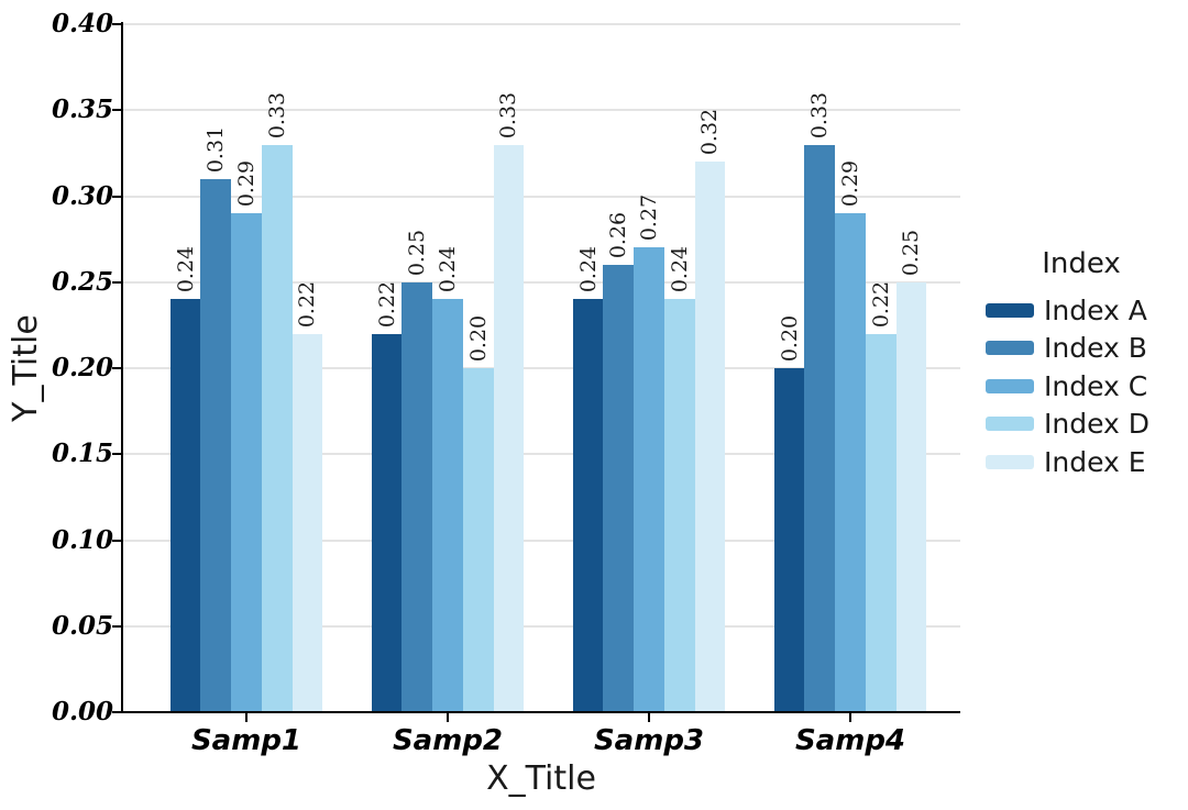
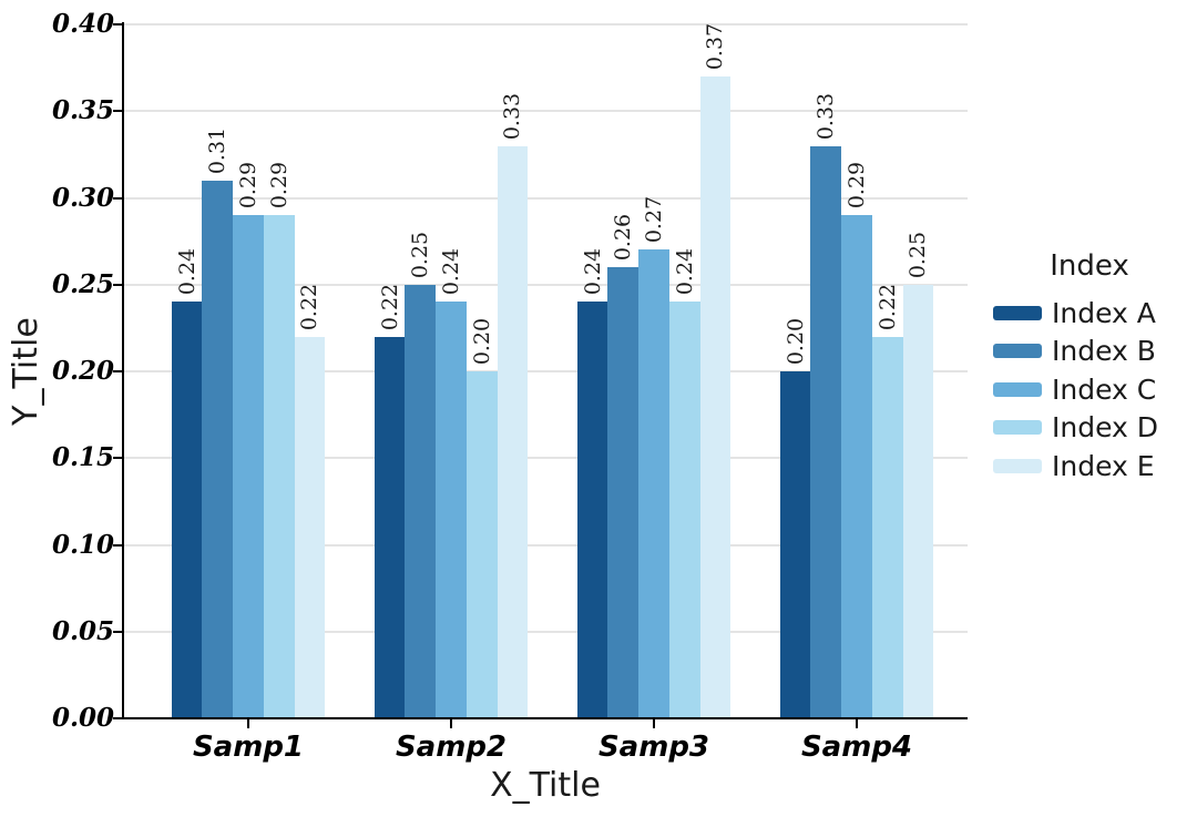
Index D/Samp1: 0.33 -> 0.29
Index E/Samp3: 0.32 -> 0.37
